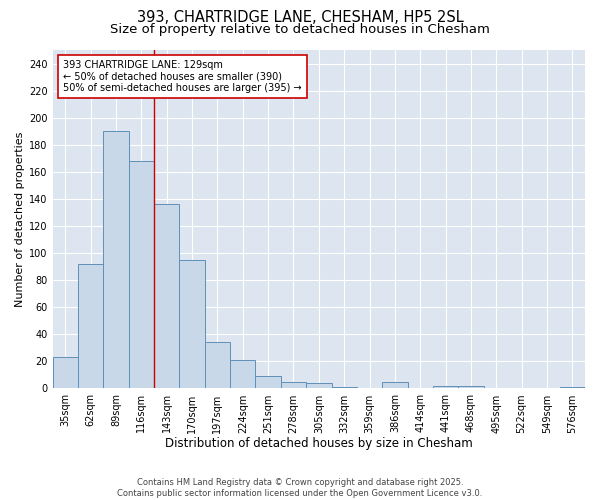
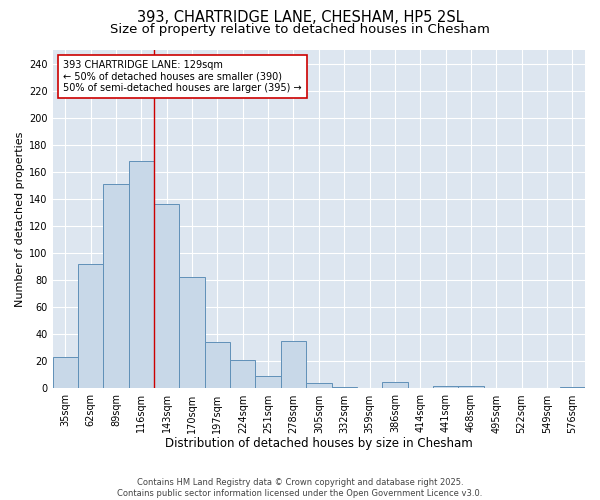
89sqm: 190 -> 151
170sqm: 95 -> 82
278sqm: 5 -> 35
